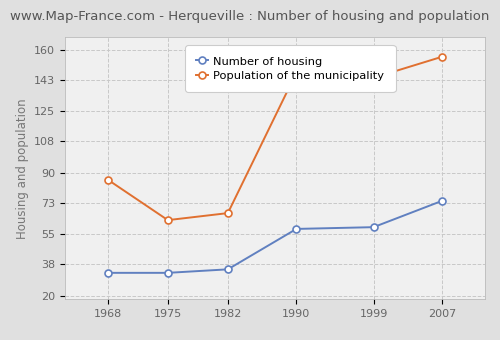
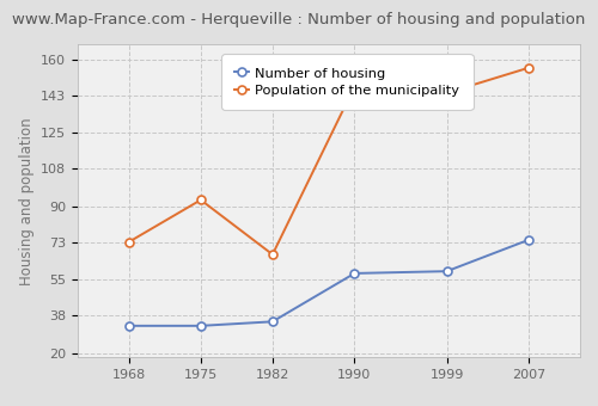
Population of the municipality/1968: 86 -> 73
Population of the municipality/1975: 63 -> 93
